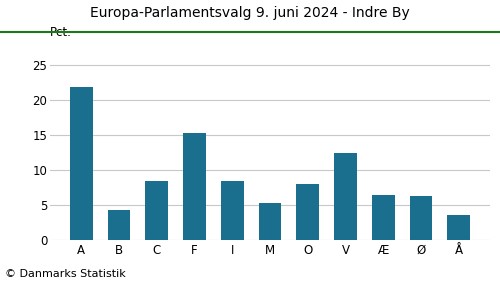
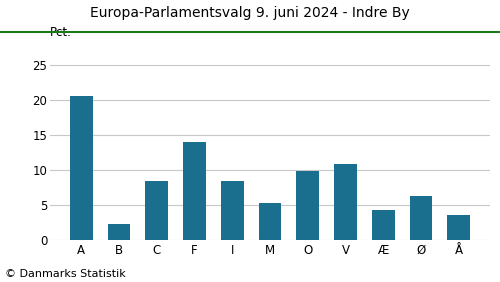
A: 21.8 -> 20.6
B: 4.3 -> 2.2
F: 15.3 -> 14.0
O: 8.0 -> 9.8
V: 12.4 -> 10.8
Æ: 6.4 -> 4.2
